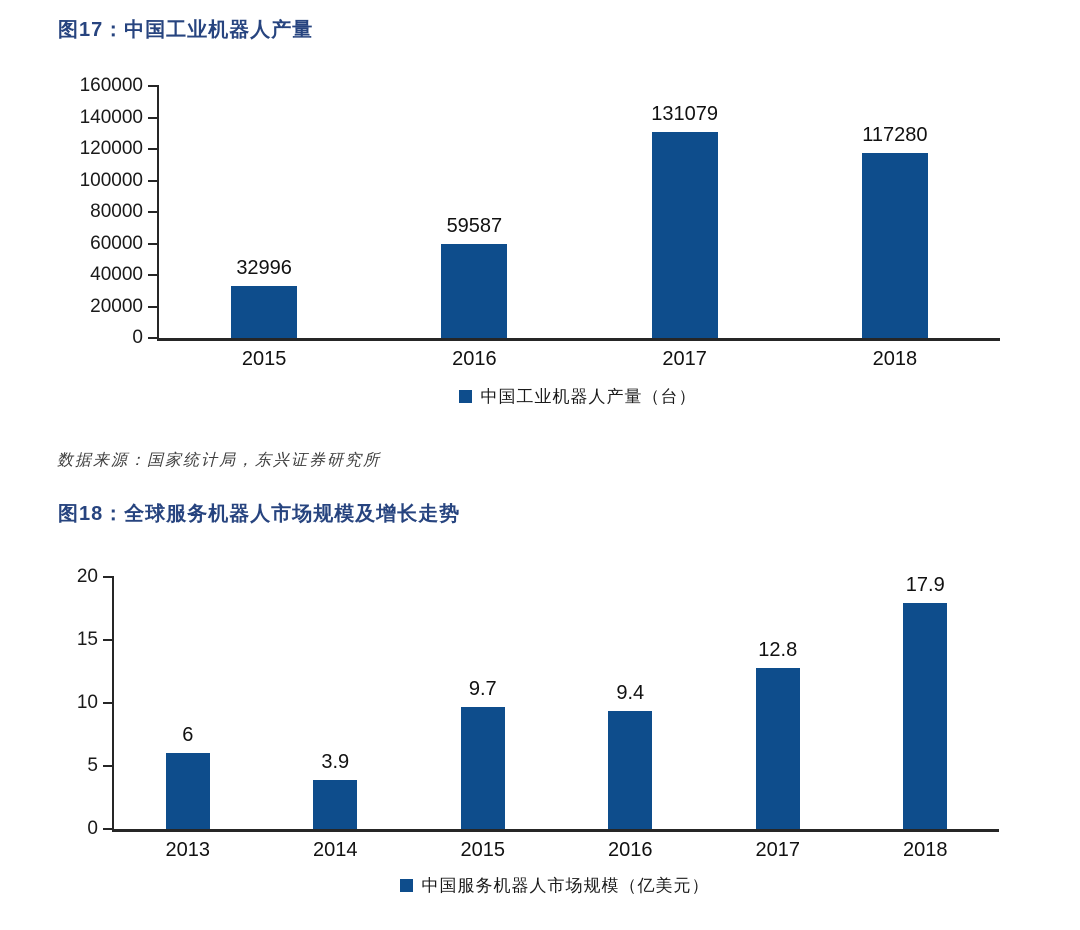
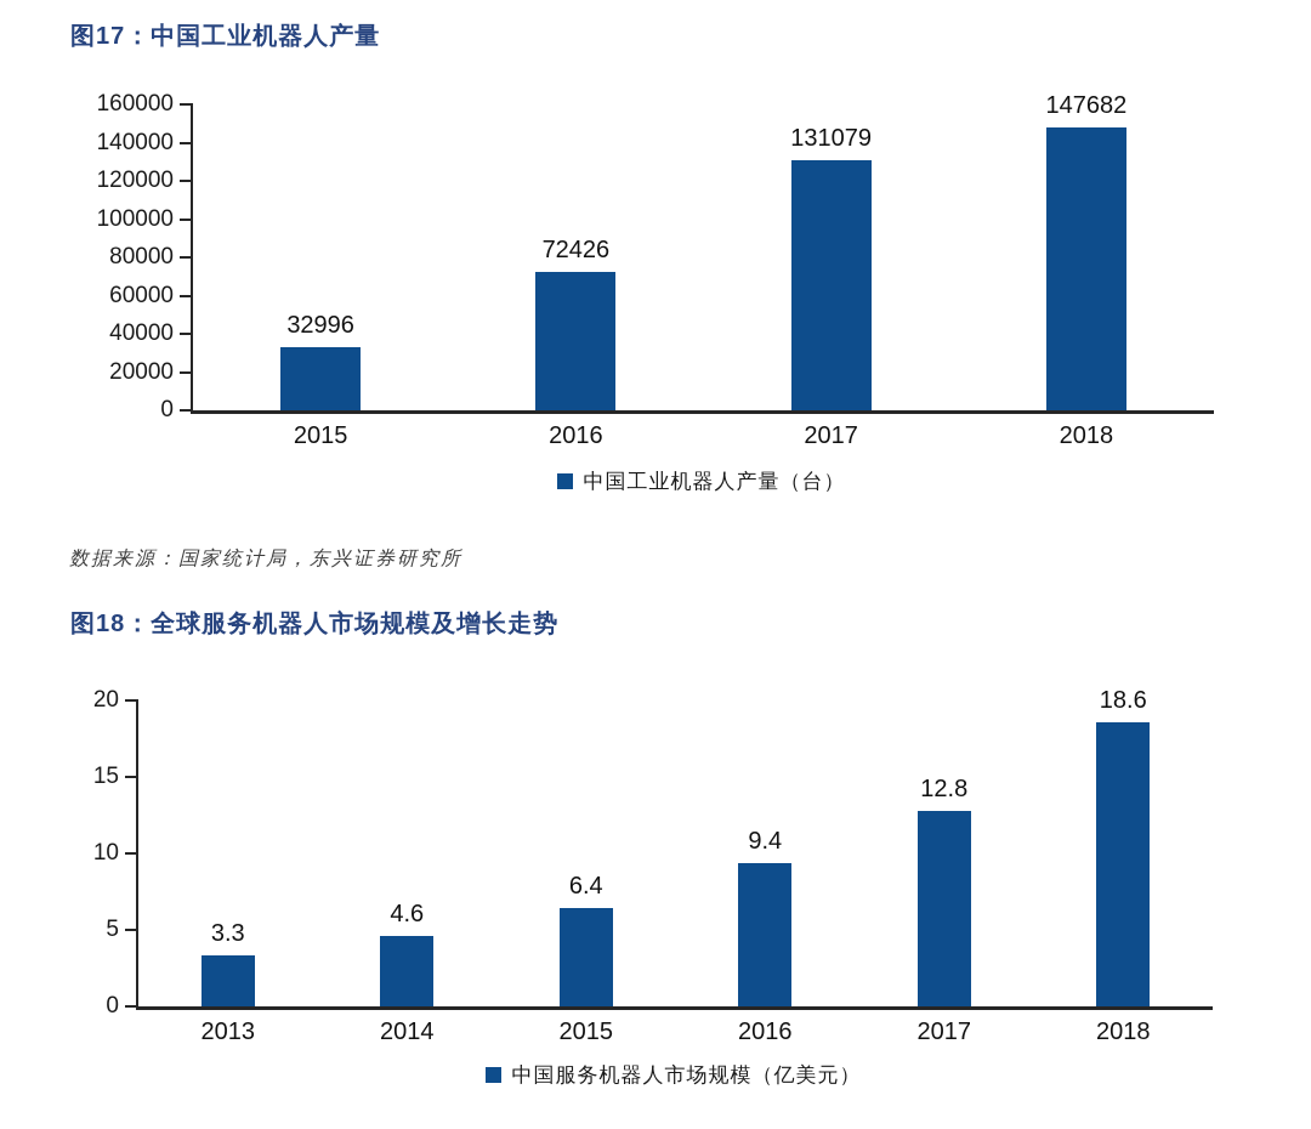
图17：中国工业机器人产量/2016: 59587 -> 72426
图17：中国工业机器人产量/2018: 117280 -> 147682
图18：全球服务机器人市场规模及增长走势/2013: 6 -> 3.3
图18：全球服务机器人市场规模及增长走势/2014: 3.9 -> 4.6
图18：全球服务机器人市场规模及增长走势/2015: 9.7 -> 6.4
图18：全球服务机器人市场规模及增长走势/2018: 17.9 -> 18.6
